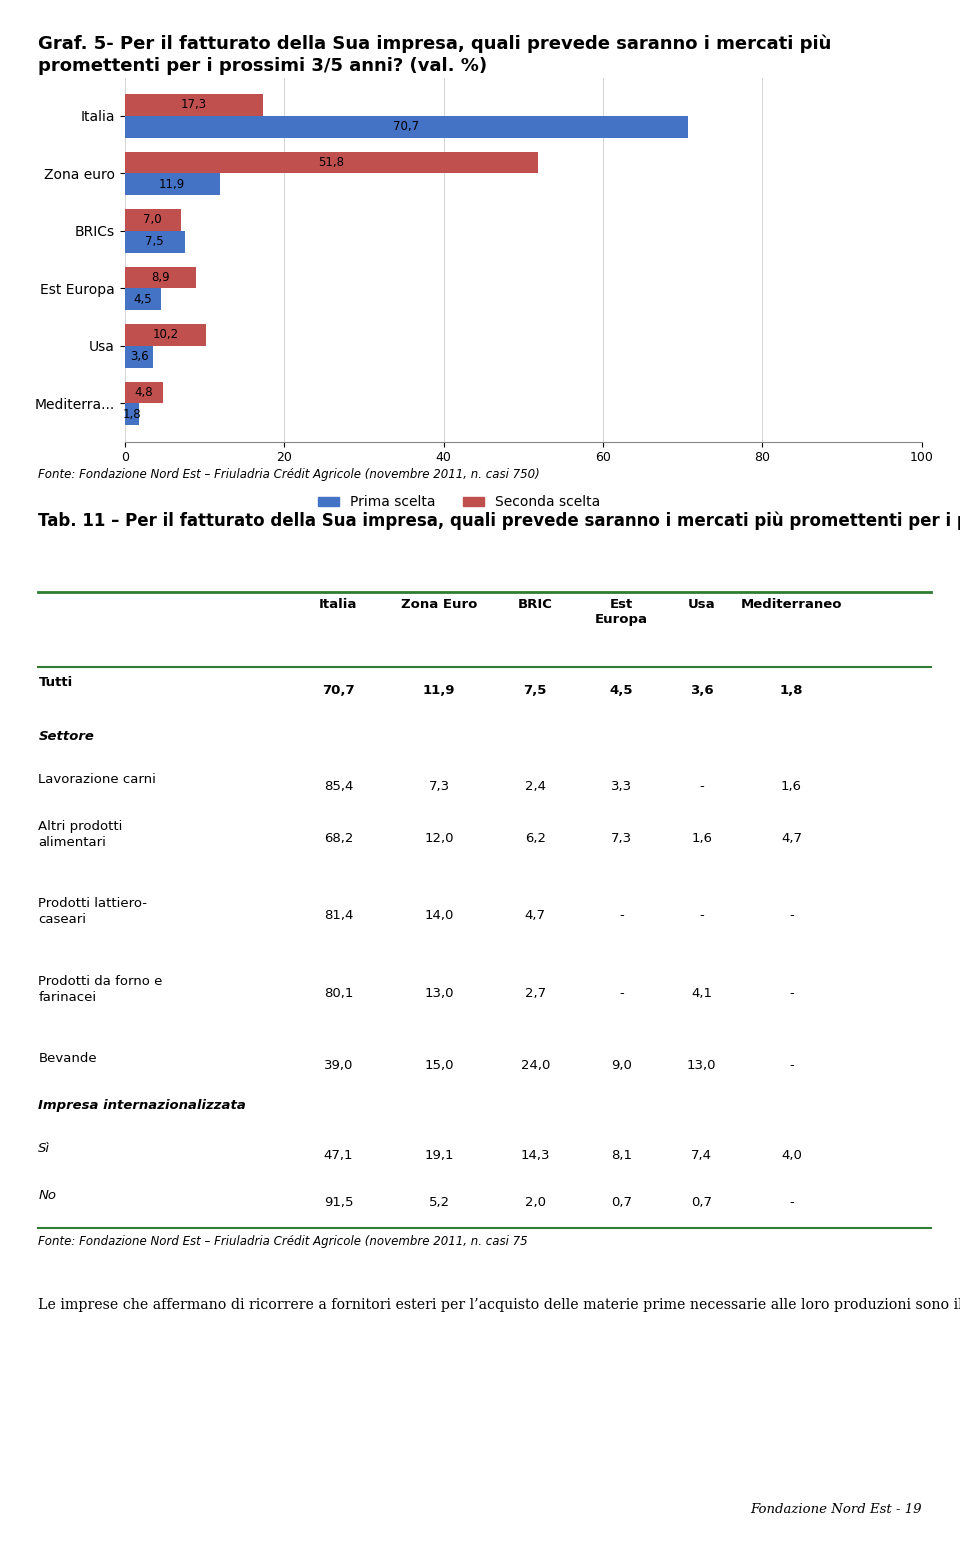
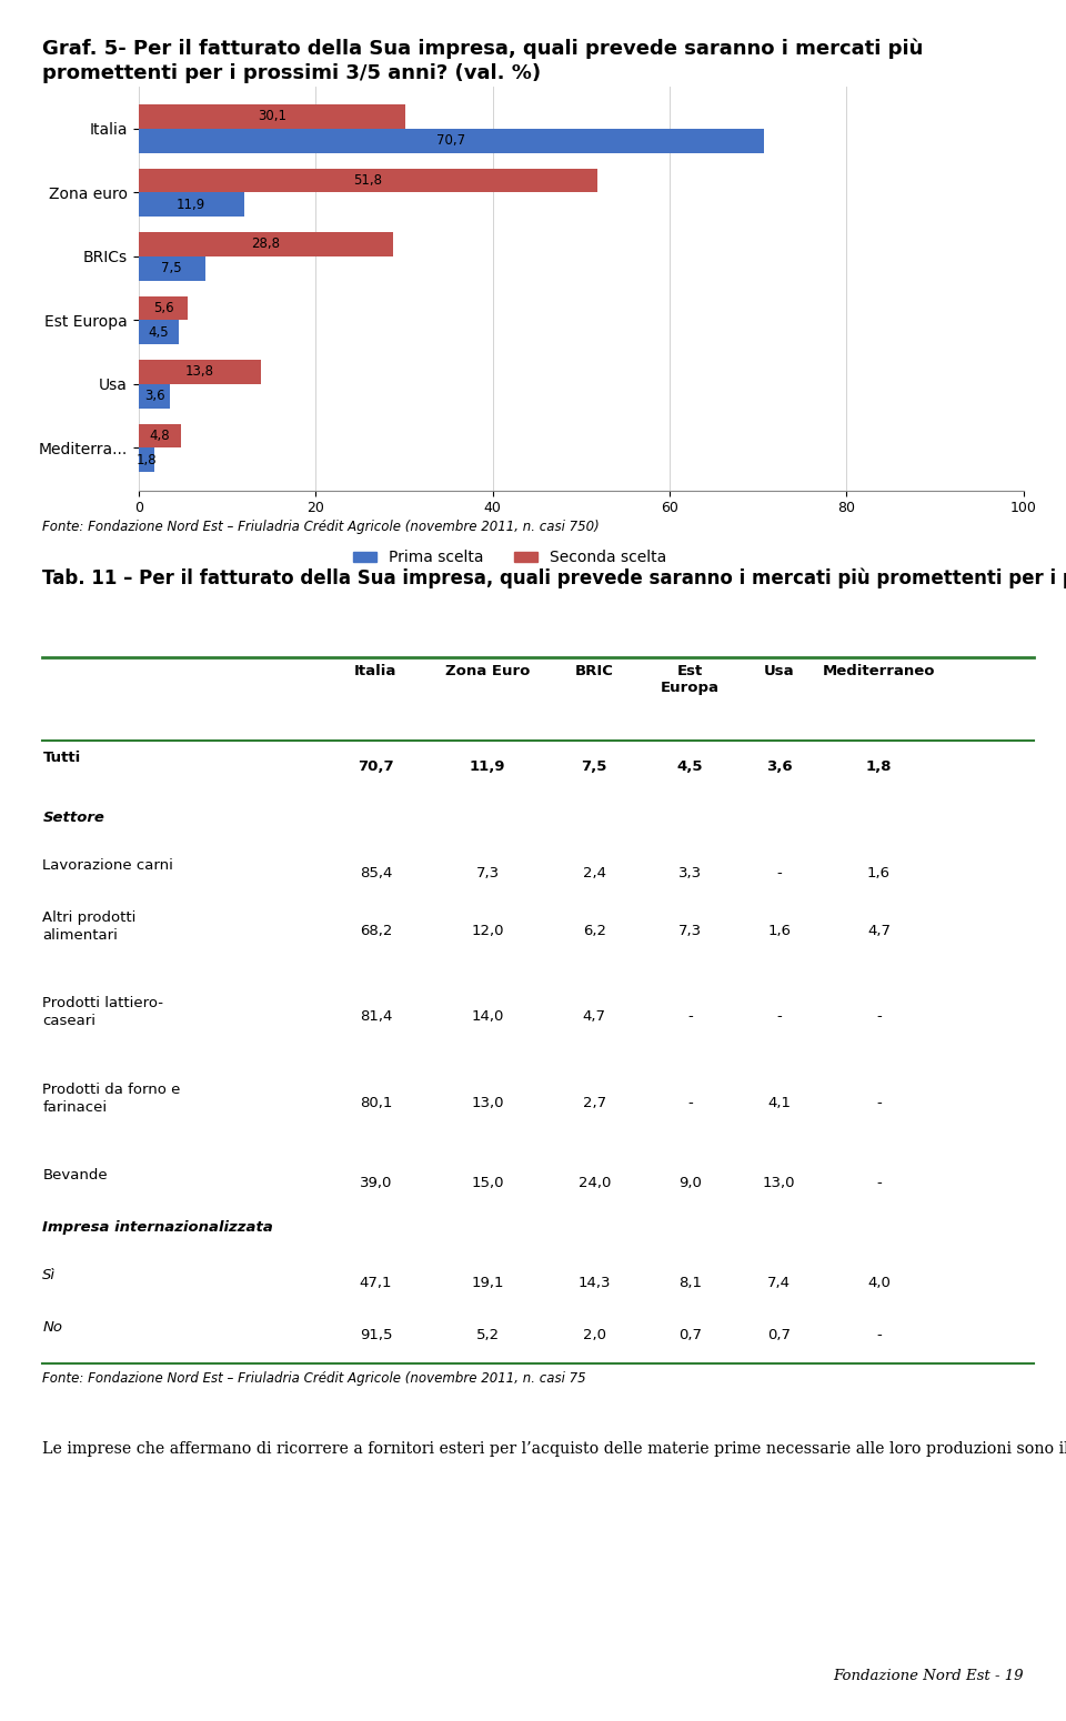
Seconda scelta/Italia: 17,3 -> 30,1
Seconda scelta/BRICs: 7,0 -> 28,8
Seconda scelta/Est Europa: 8,9 -> 5,6
Seconda scelta/Usa: 10,2 -> 13,8
